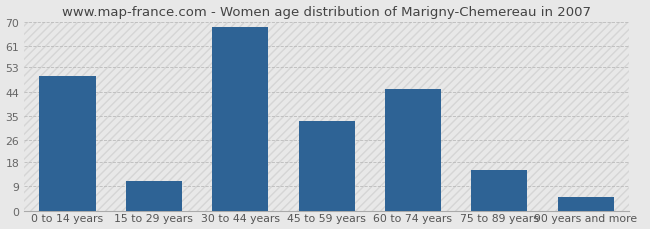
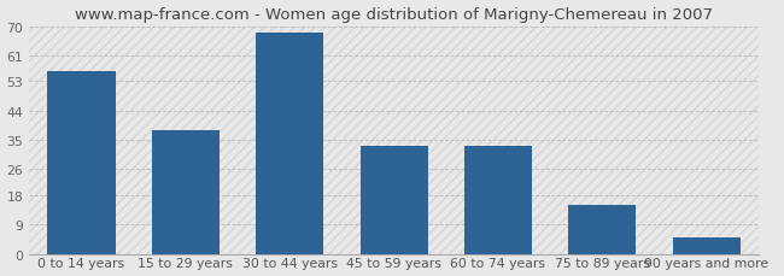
0 to 14 years: 50 -> 56
15 to 29 years: 11 -> 38
60 to 74 years: 45 -> 33
